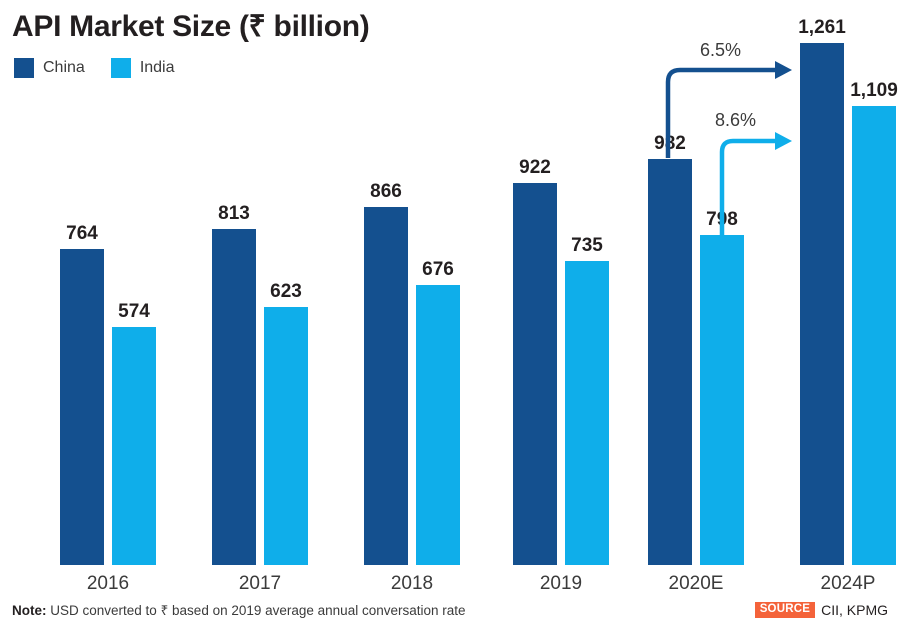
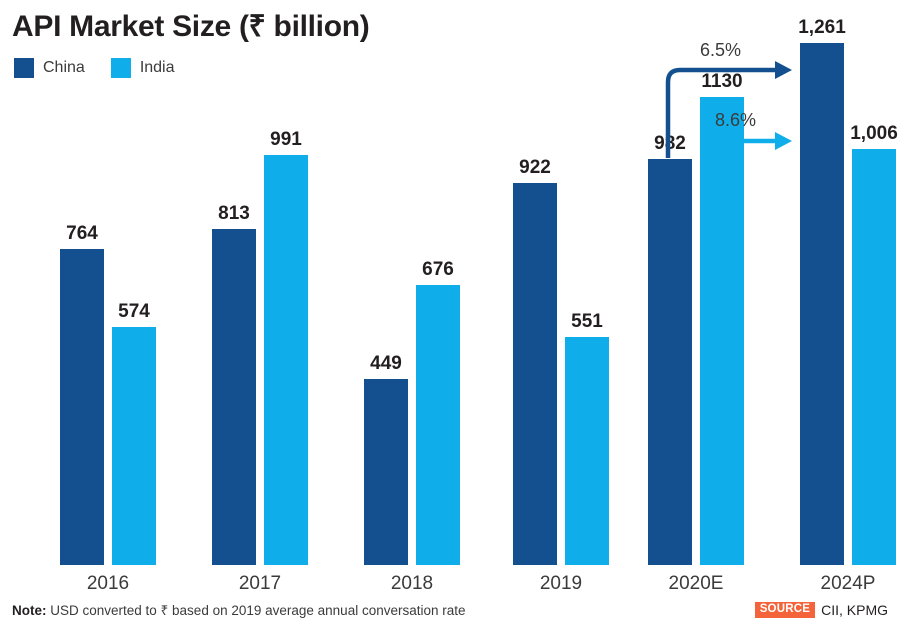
India/2017: 623 -> 991
China/2018: 866 -> 449
India/2019: 735 -> 551
India/2020E: 798 -> 1130
India/2024P: 1,109 -> 1,006
